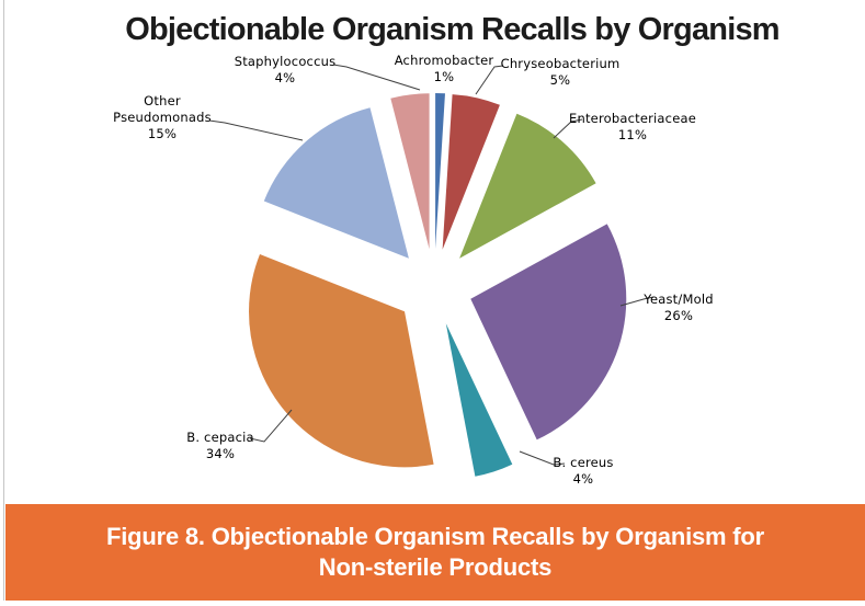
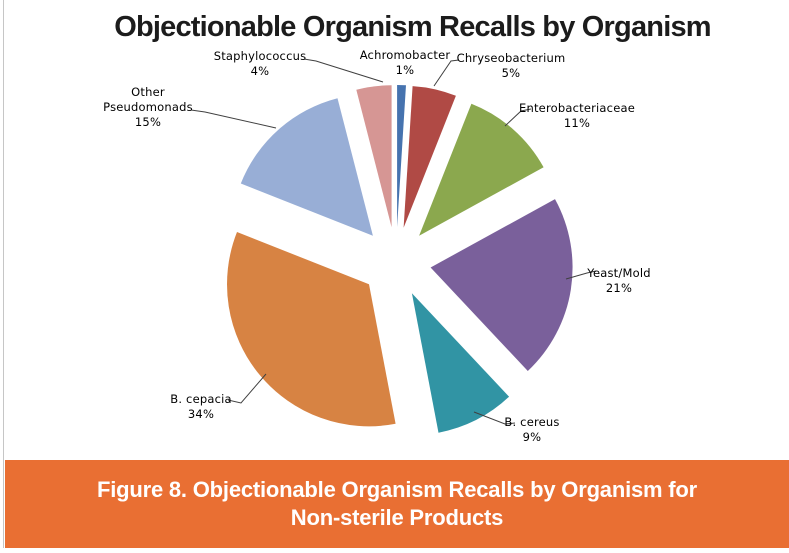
Yeast/Mold: 26% -> 21%
B. cereus: 4% -> 9%
